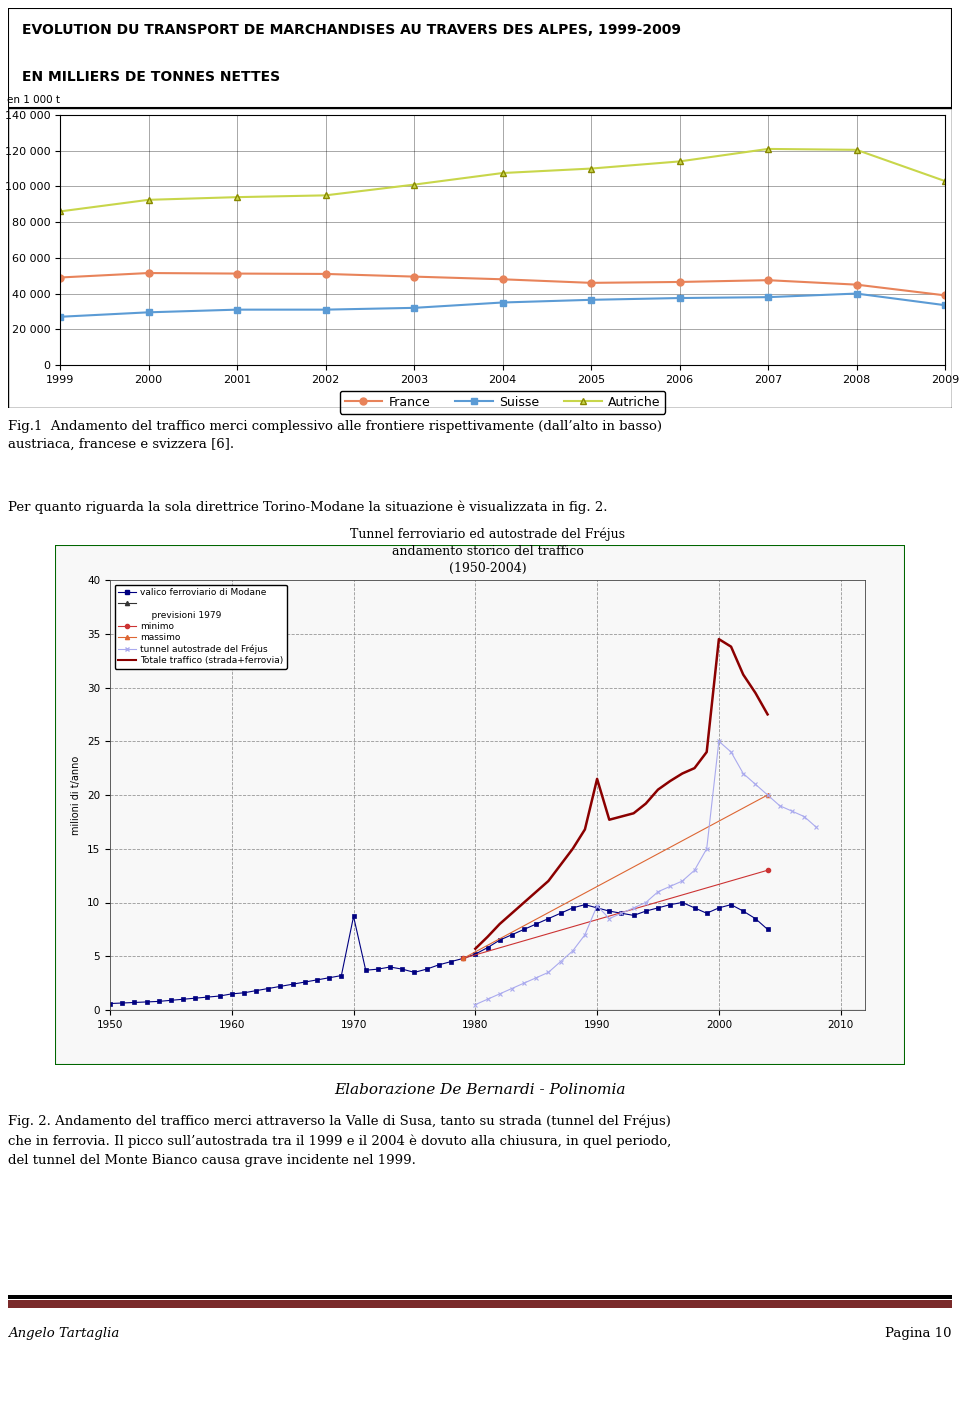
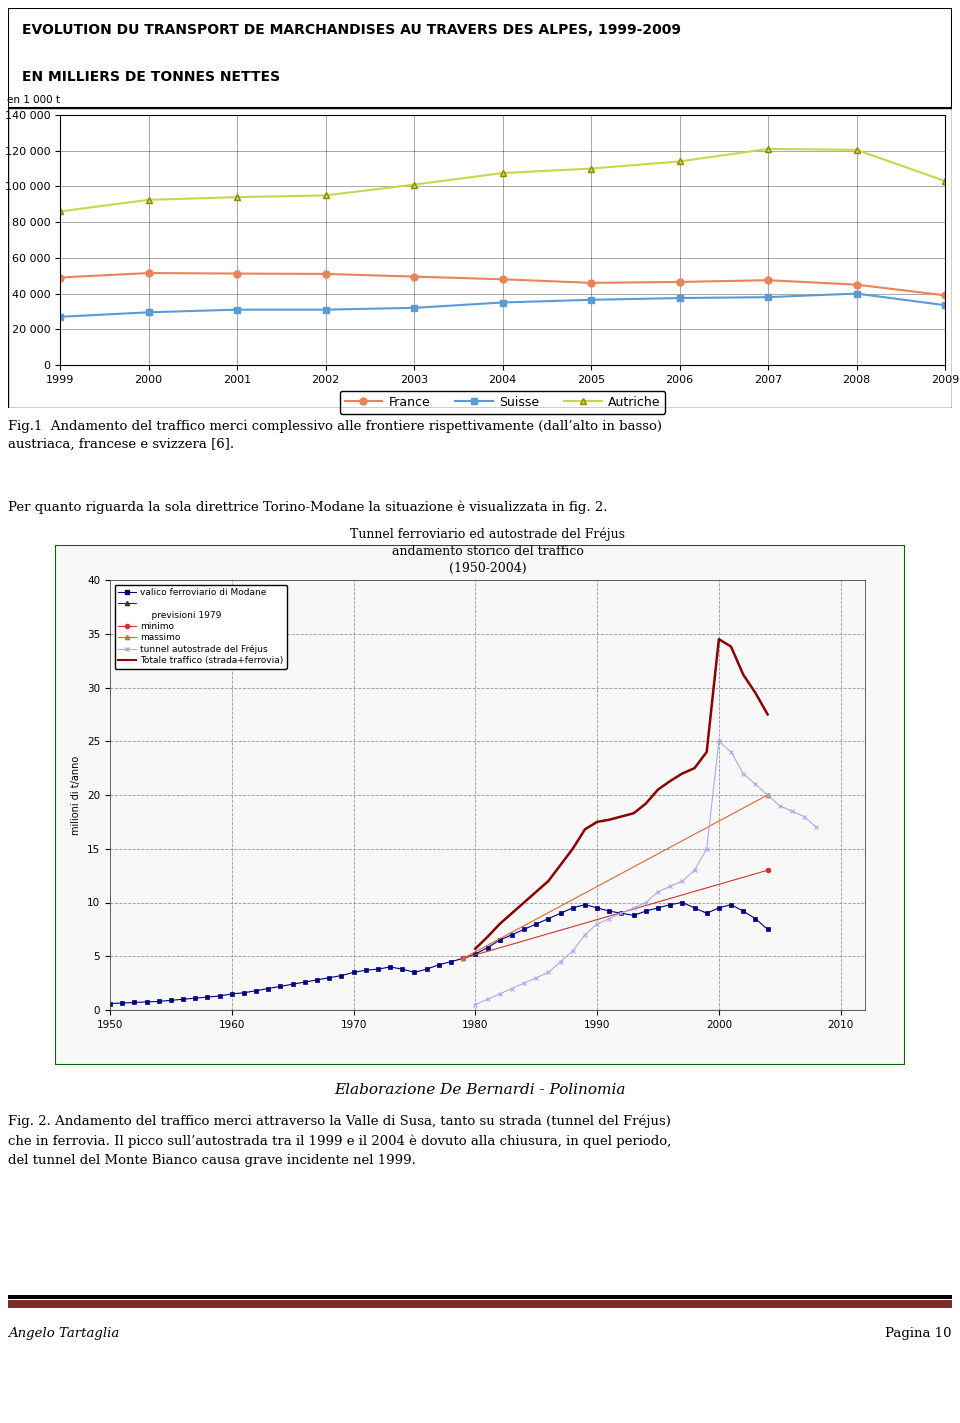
valico ferroviario di Modane/1970: 8.7 -> 3.5
tunnel autostrade del Fréjus/1990: 9.7 -> 8.0
Totale traffico (strada+ferrovia)/1990: 21.5 -> 17.5
